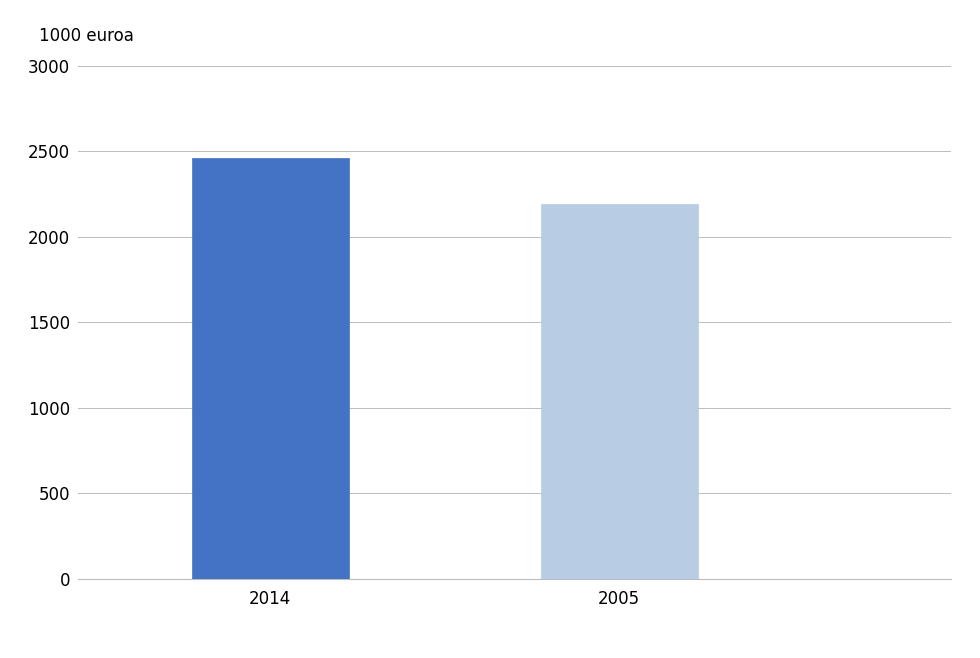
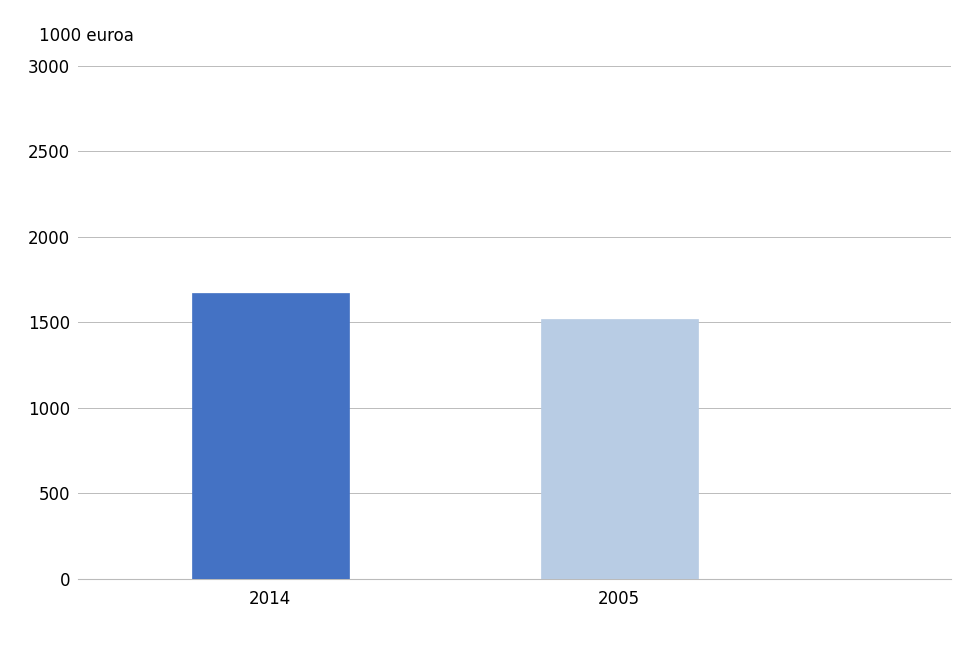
2014: 2460 -> 1670
2005: 2190 -> 1520
